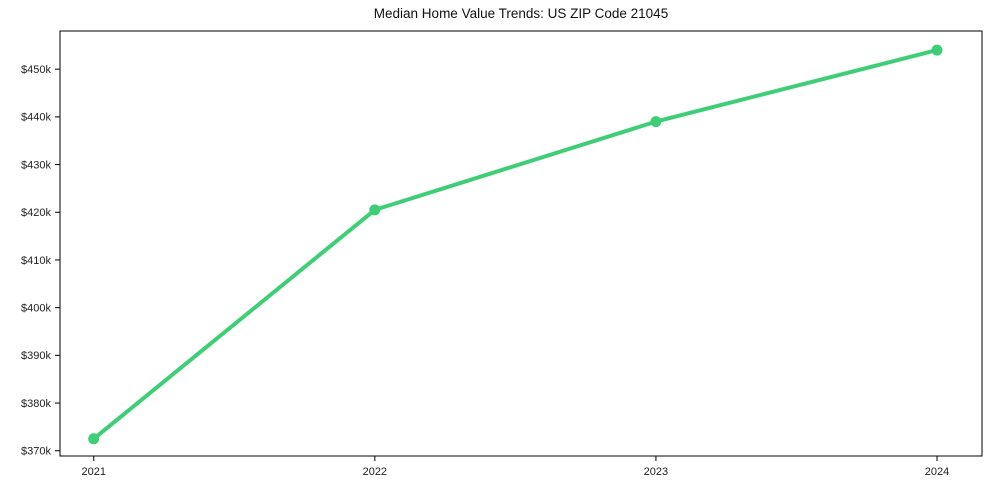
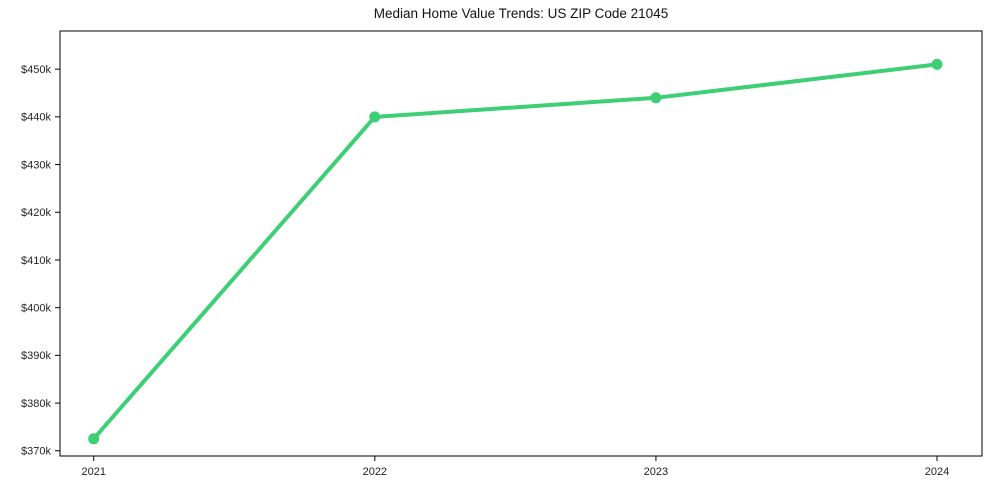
2022: $420k -> $440k
2023: $439k -> $444k
2024: $454k -> $451k
